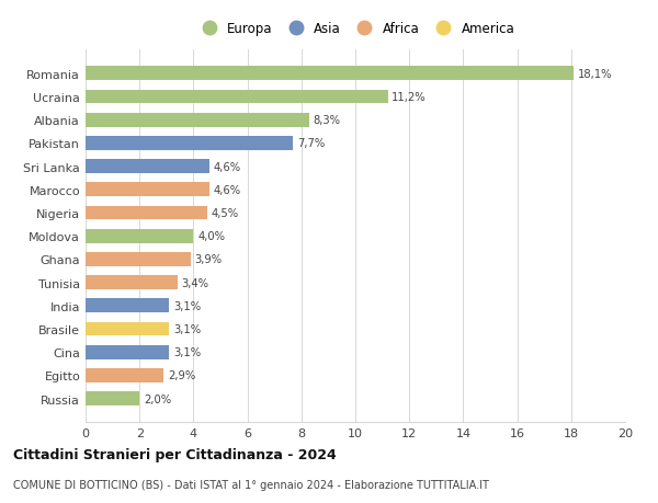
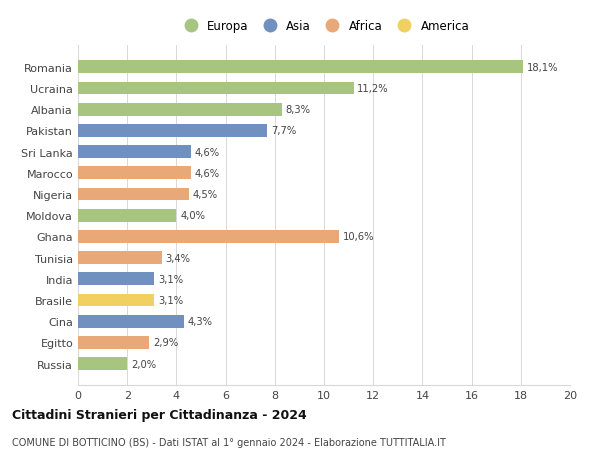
Ghana: 3,9% -> 10,6%
Cina: 3,1% -> 4,3%
